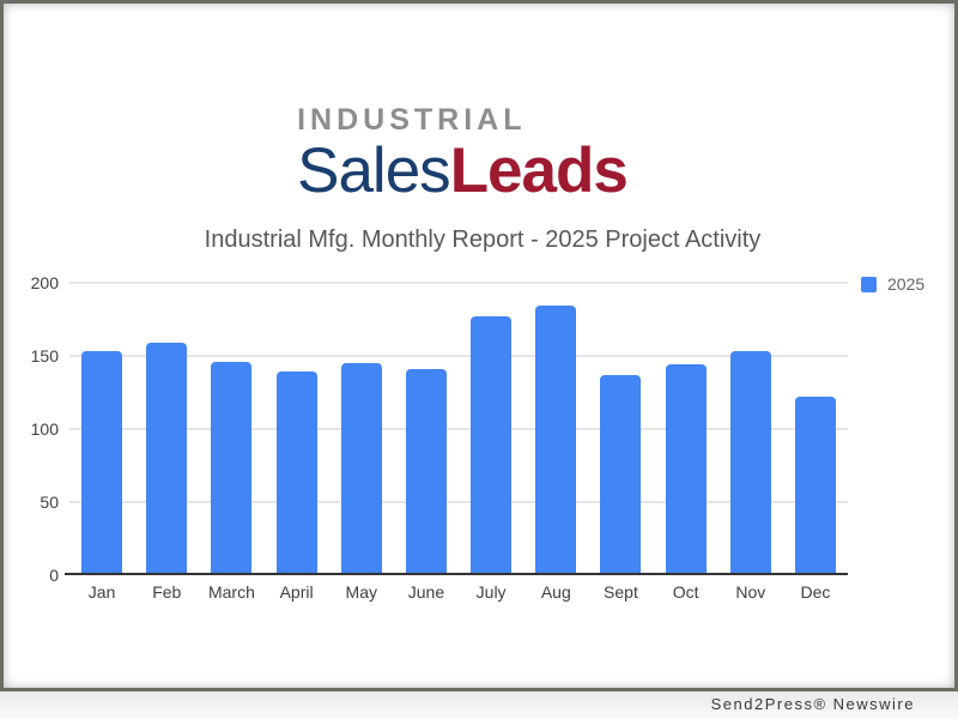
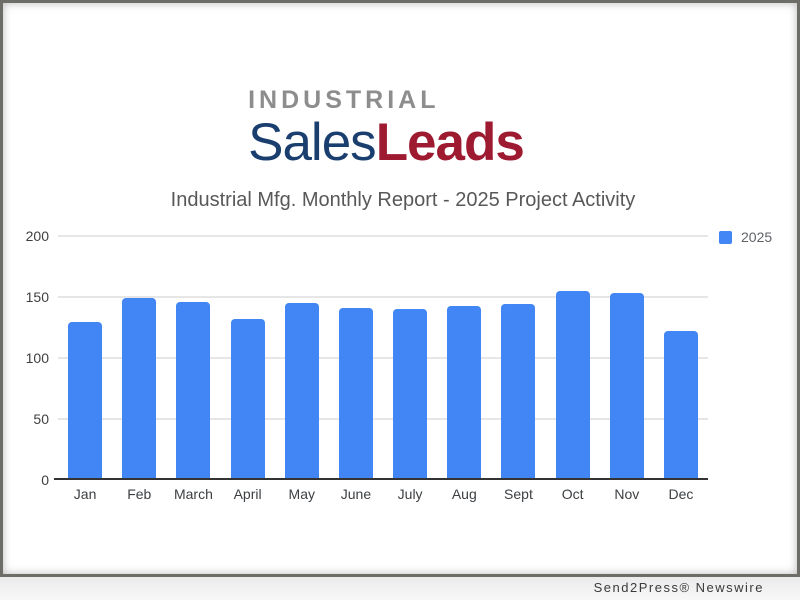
Jan: 153 -> 129
Feb: 159 -> 149
April: 139 -> 132
July: 177 -> 140
Aug: 184 -> 142
Sept: 137 -> 144
Oct: 144 -> 155
